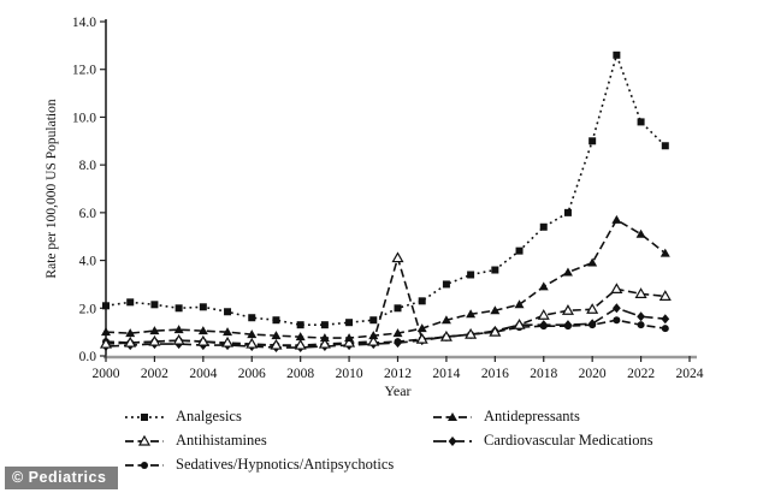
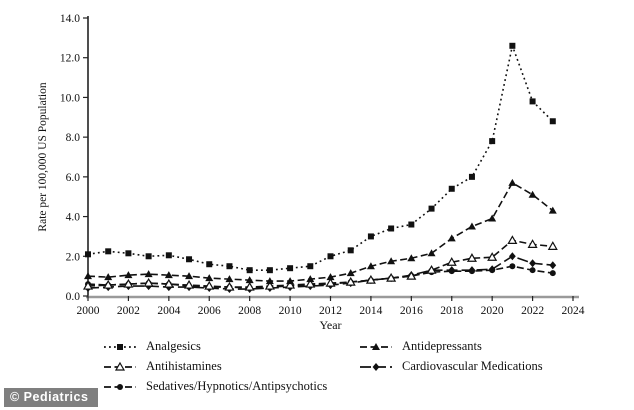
Antihistamines/2012: 4.1 -> 0.7
Analgesics/2020: 9.0 -> 7.8
